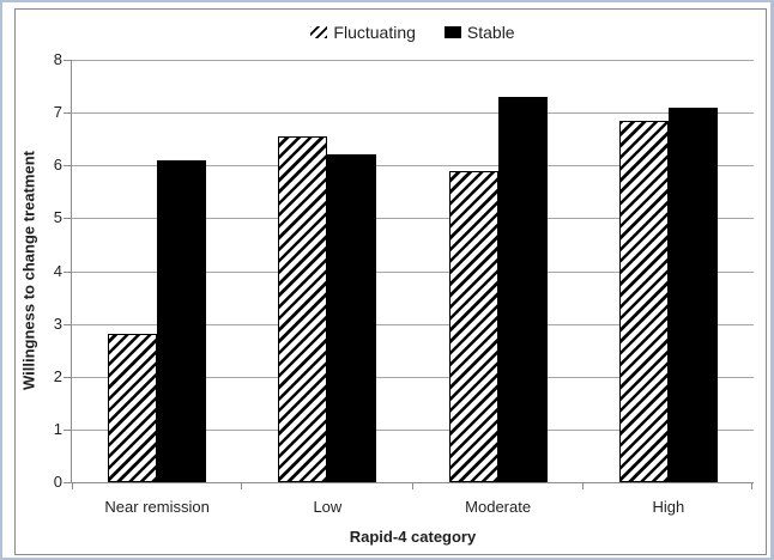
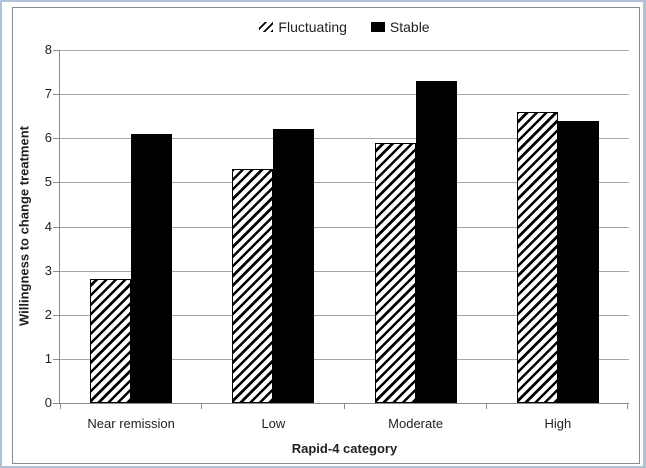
Fluctuating/Low: 6.5 -> 5.3
Fluctuating/High: 6.8 -> 6.6
Stable/High: 7.1 -> 6.4
